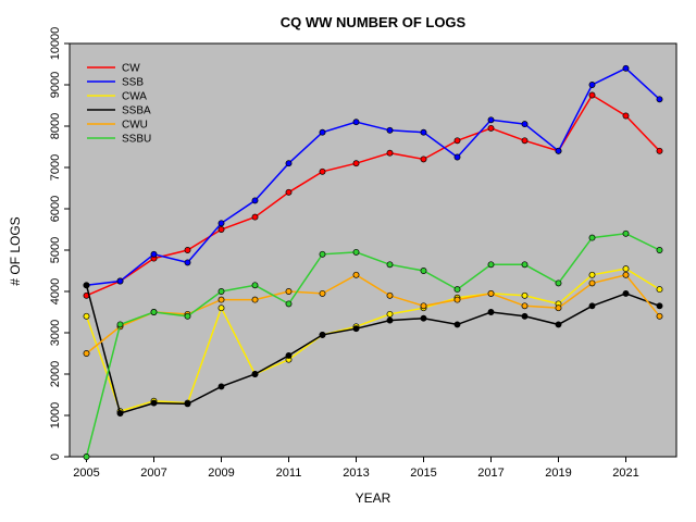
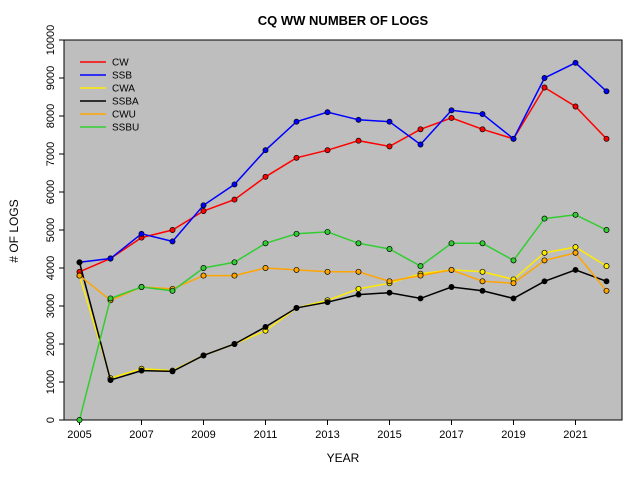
CWA/2005: 3400 -> 3800
CWU/2005: 2500 -> 3800
CWA/2009: 3600 -> 1700
SSBU/2011: 3700 -> 4600
CWU/2013: 4400 -> 3900
